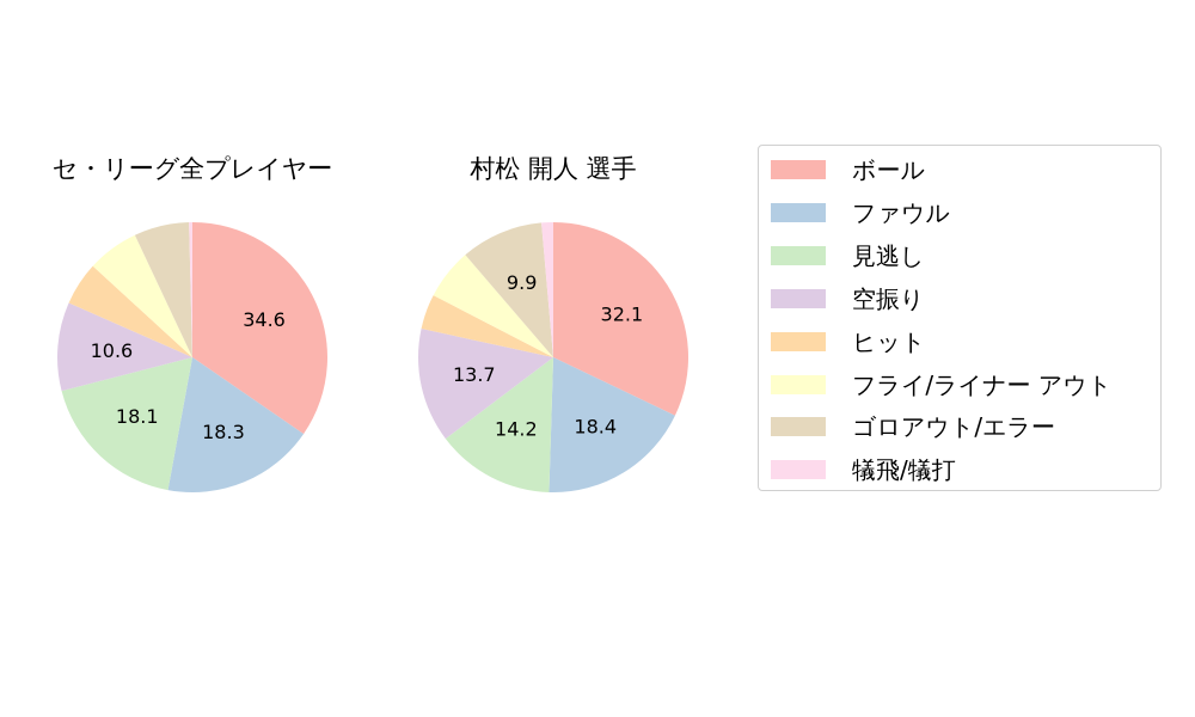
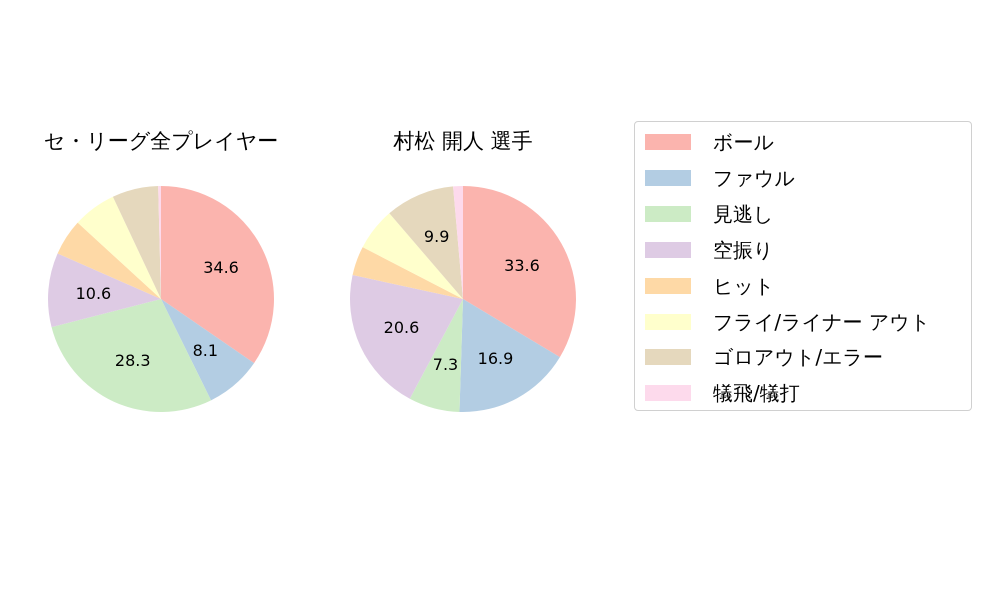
セ・リーグ全プレイヤー/ファウル: 18.3 -> 8.1
セ・リーグ全プレイヤー/見逃し: 18.1 -> 28.3
村松 開人 選手/ボール: 32.1 -> 33.6
村松 開人 選手/ファウル: 18.4 -> 16.9
村松 開人 選手/見逃し: 14.2 -> 7.3
村松 開人 選手/空振り: 13.7 -> 20.6
